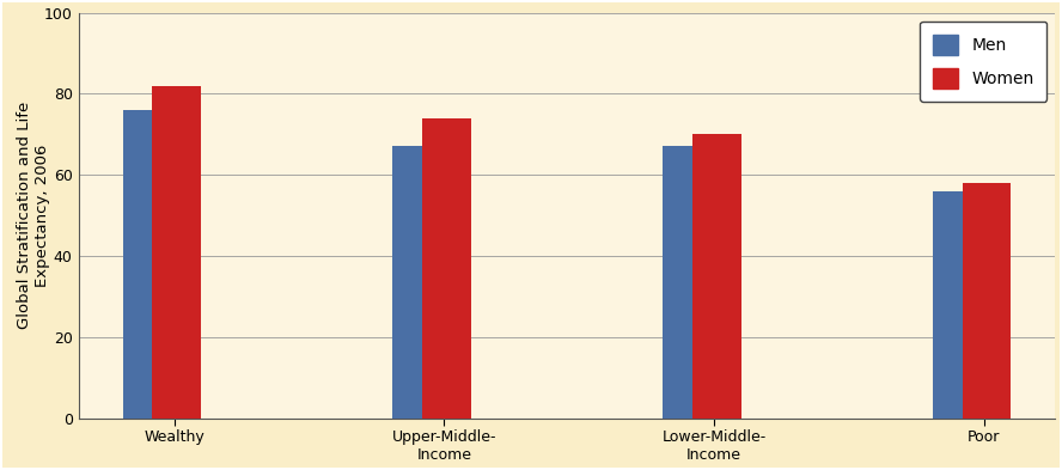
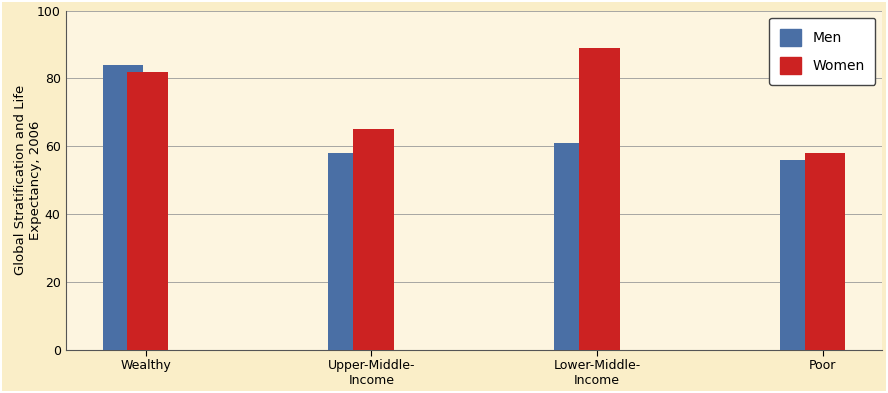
Men/Wealthy: 76 -> 84
Men/Upper-Middle- Income: 67 -> 58
Women/Upper-Middle- Income: 74 -> 65
Men/Lower-Middle- Income: 67 -> 61
Women/Lower-Middle- Income: 70 -> 89
